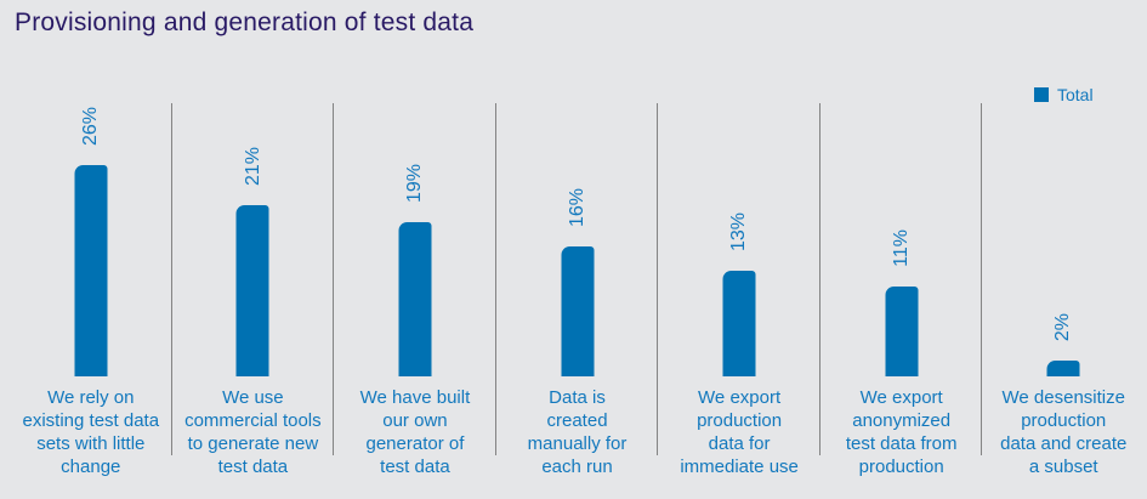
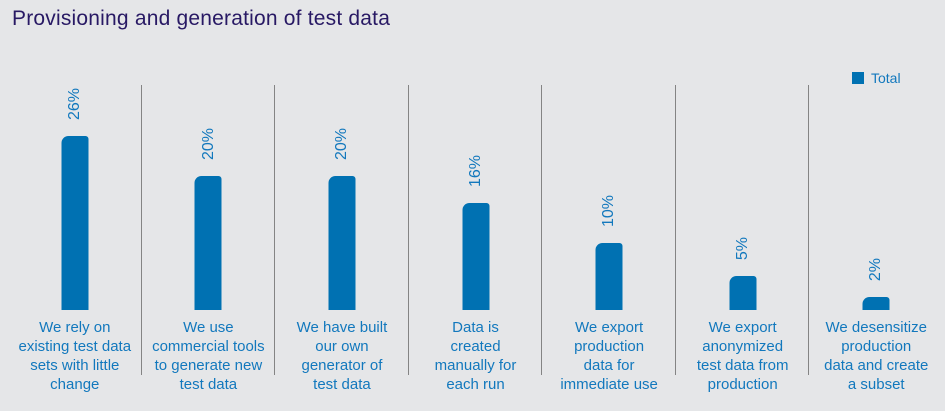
We use commercial tools to generate new test data: 21% -> 20%
We have built our own generator of test data: 19% -> 20%
We export production data for immediate use: 13% -> 10%
We export anonymized test data from production: 11% -> 5%
